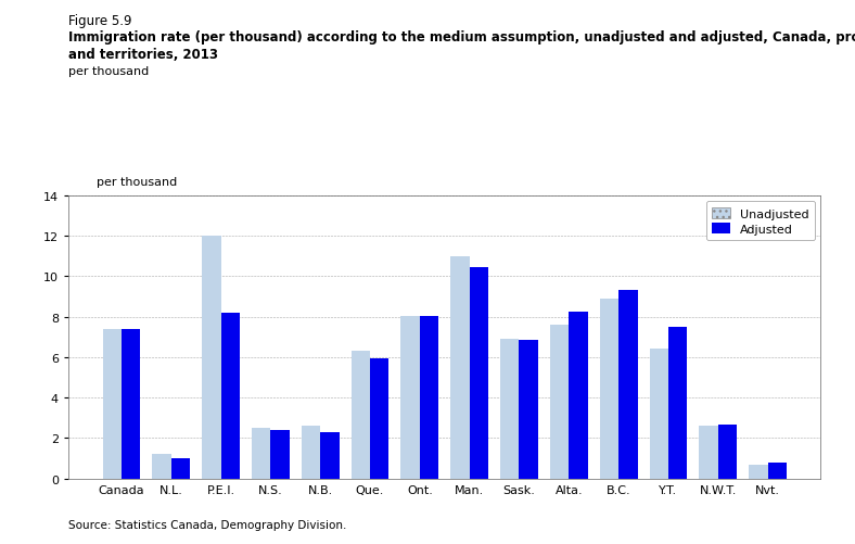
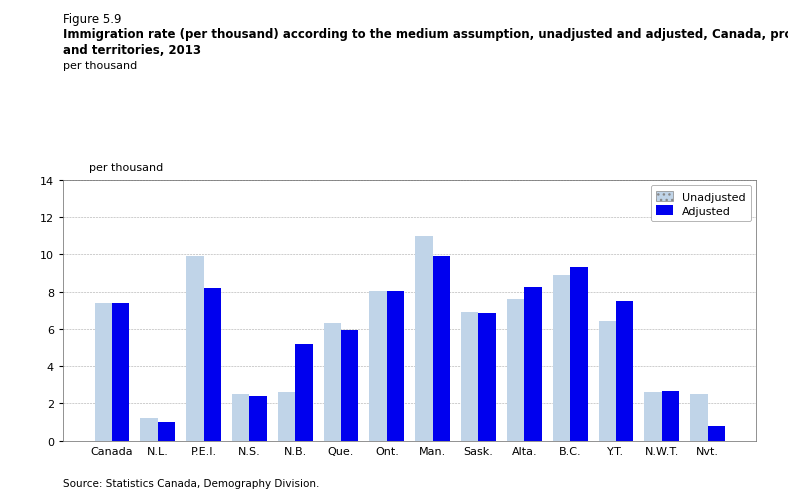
Unadjusted/P.E.I.: 12.0 -> 9.9
Adjusted/N.B.: 2.3 -> 5.2
Adjusted/Man.: 10.4 -> 9.9
Unadjusted/Nvt.: 0.7 -> 2.5
